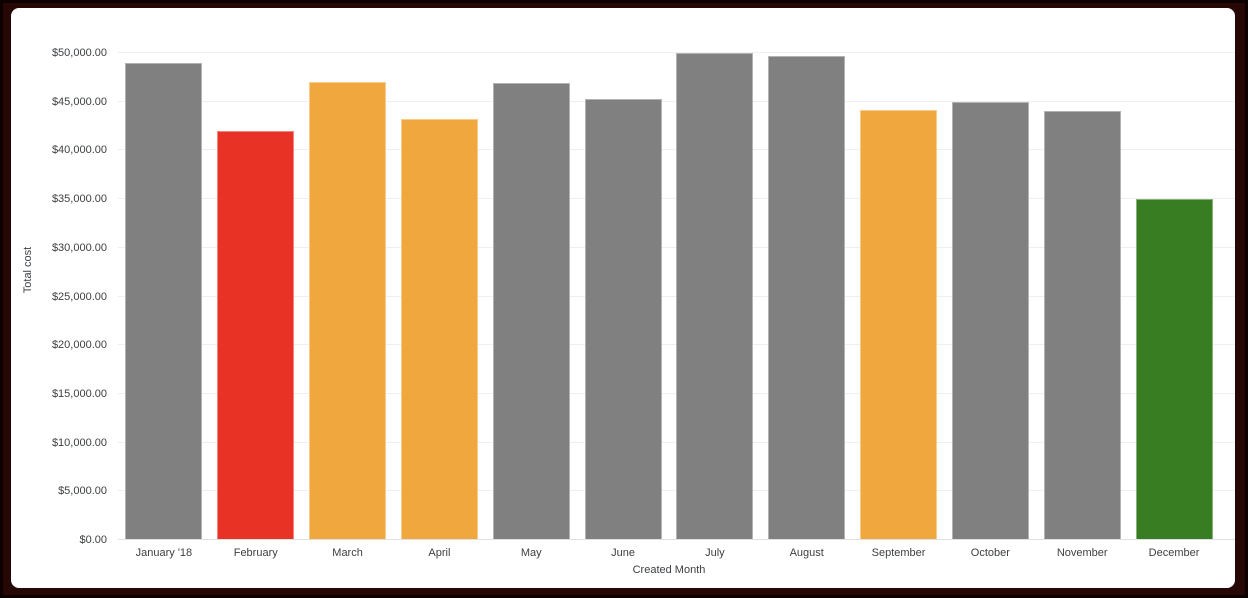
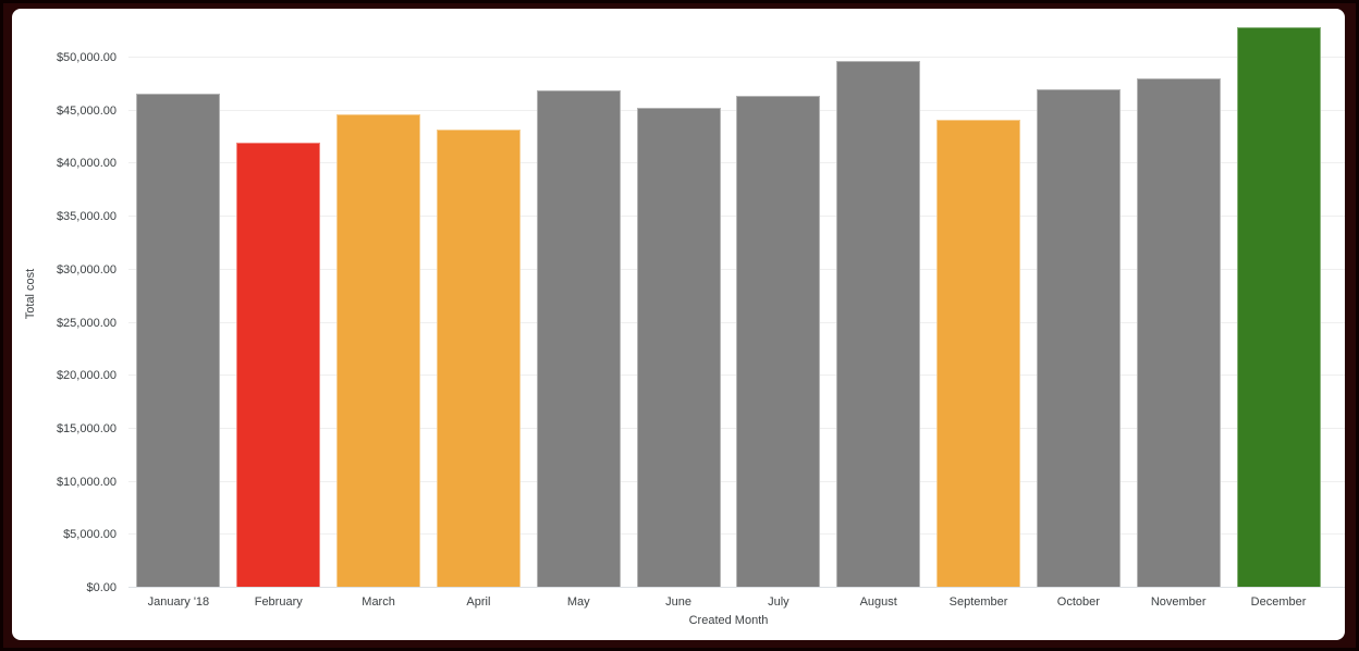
January '18: $49000 -> $47000
March: $47000 -> $45000
July: $50000 -> $46000
October: $45000 -> $47000
November: $44000 -> $48000
December: $35000 -> $53000
